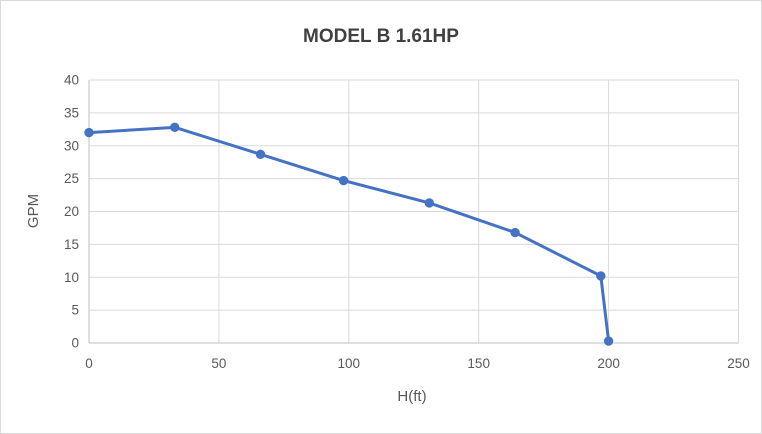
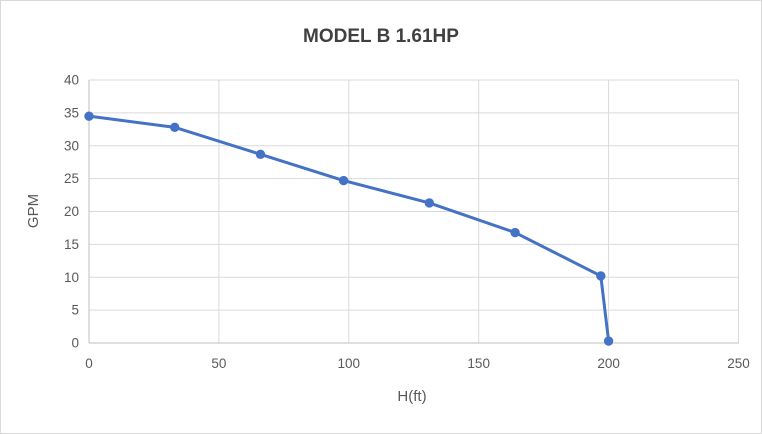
0: 32 -> 34
